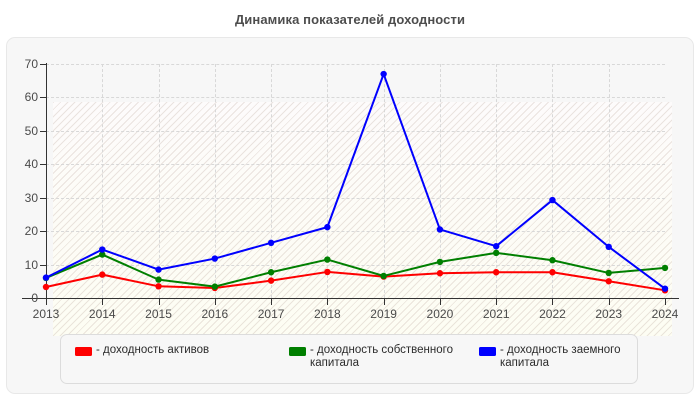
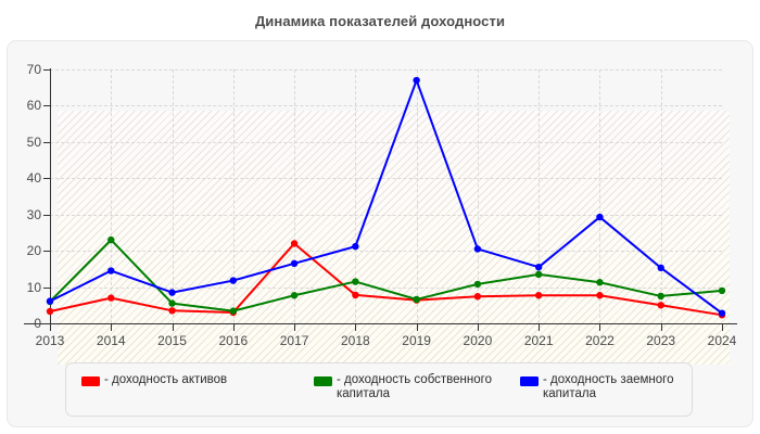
- доходность собственного капитала/2014: 13 -> 23
- доходность активов/2017: 5 -> 22
